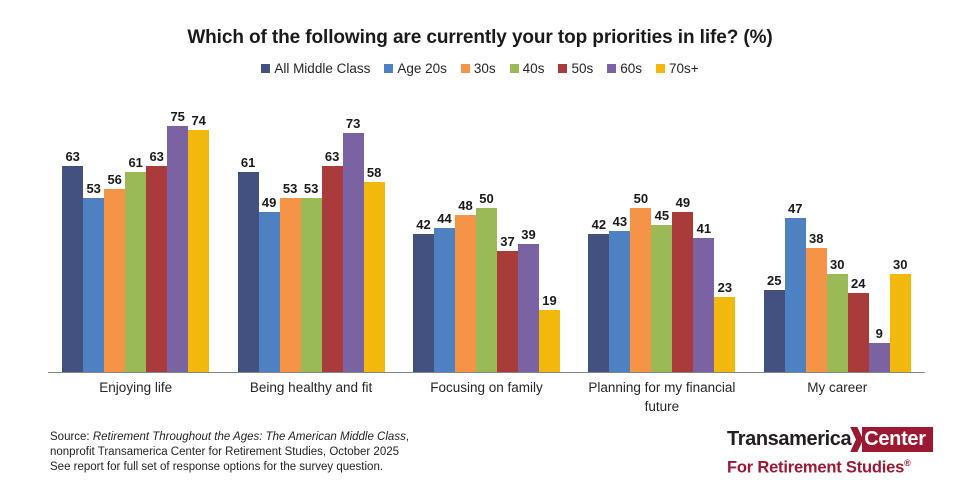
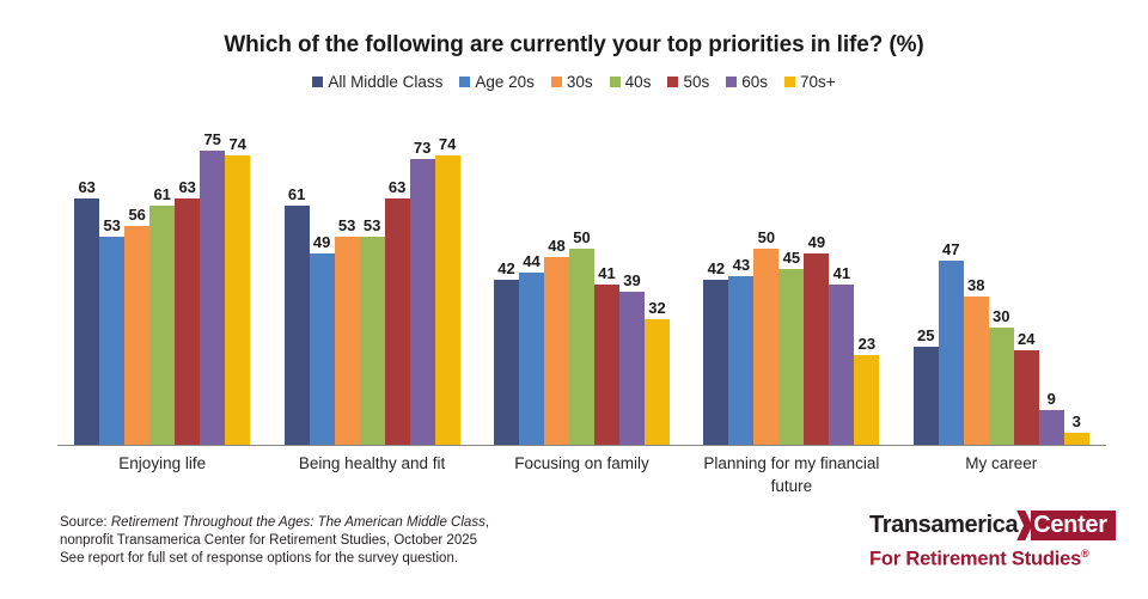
70s+/Being healthy and fit: 58 -> 74
50s/Focusing on family: 37 -> 41
70s+/Focusing on family: 19 -> 32
70s+/My career: 30 -> 3
